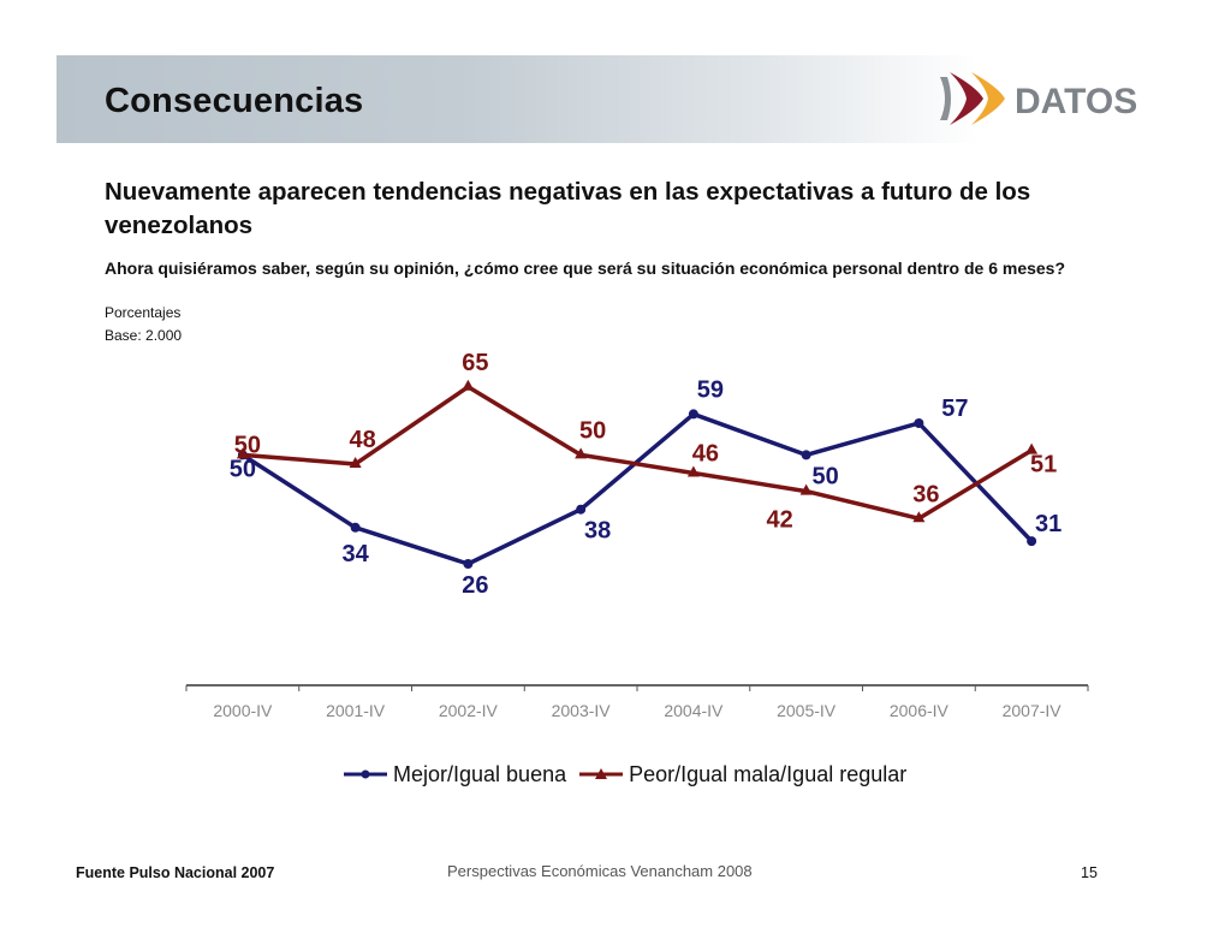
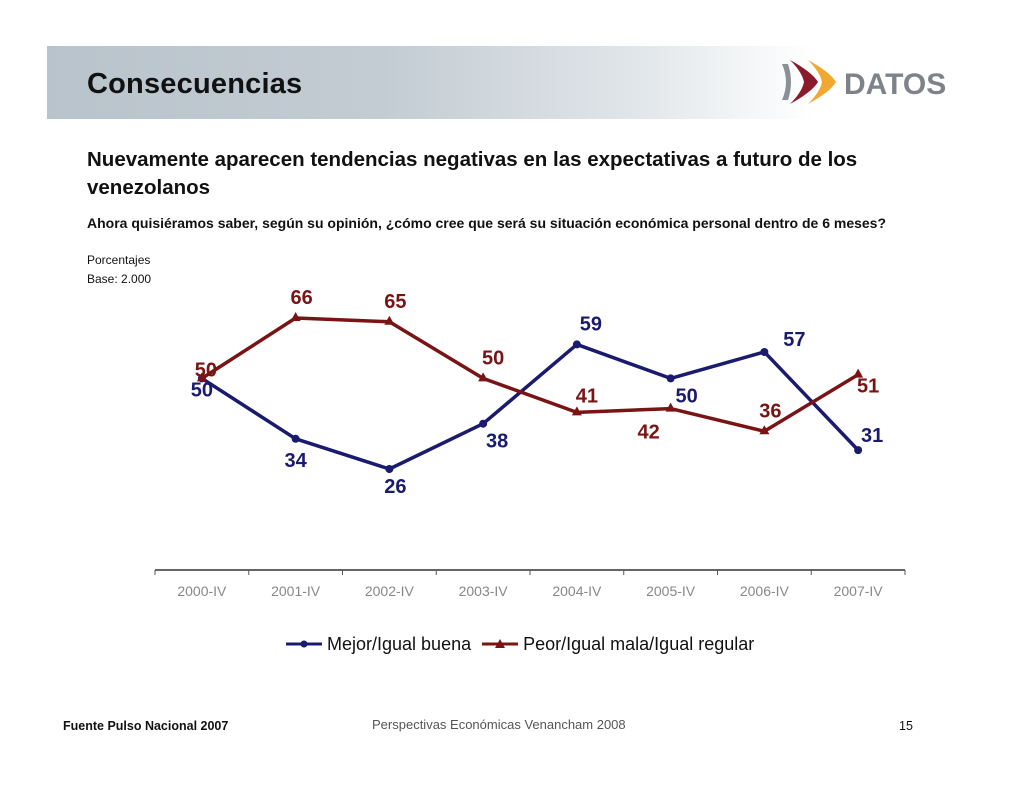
Peor/Igual mala/Igual regular/2001-IV: 48 -> 66
Peor/Igual mala/Igual regular/2004-IV: 46 -> 41
